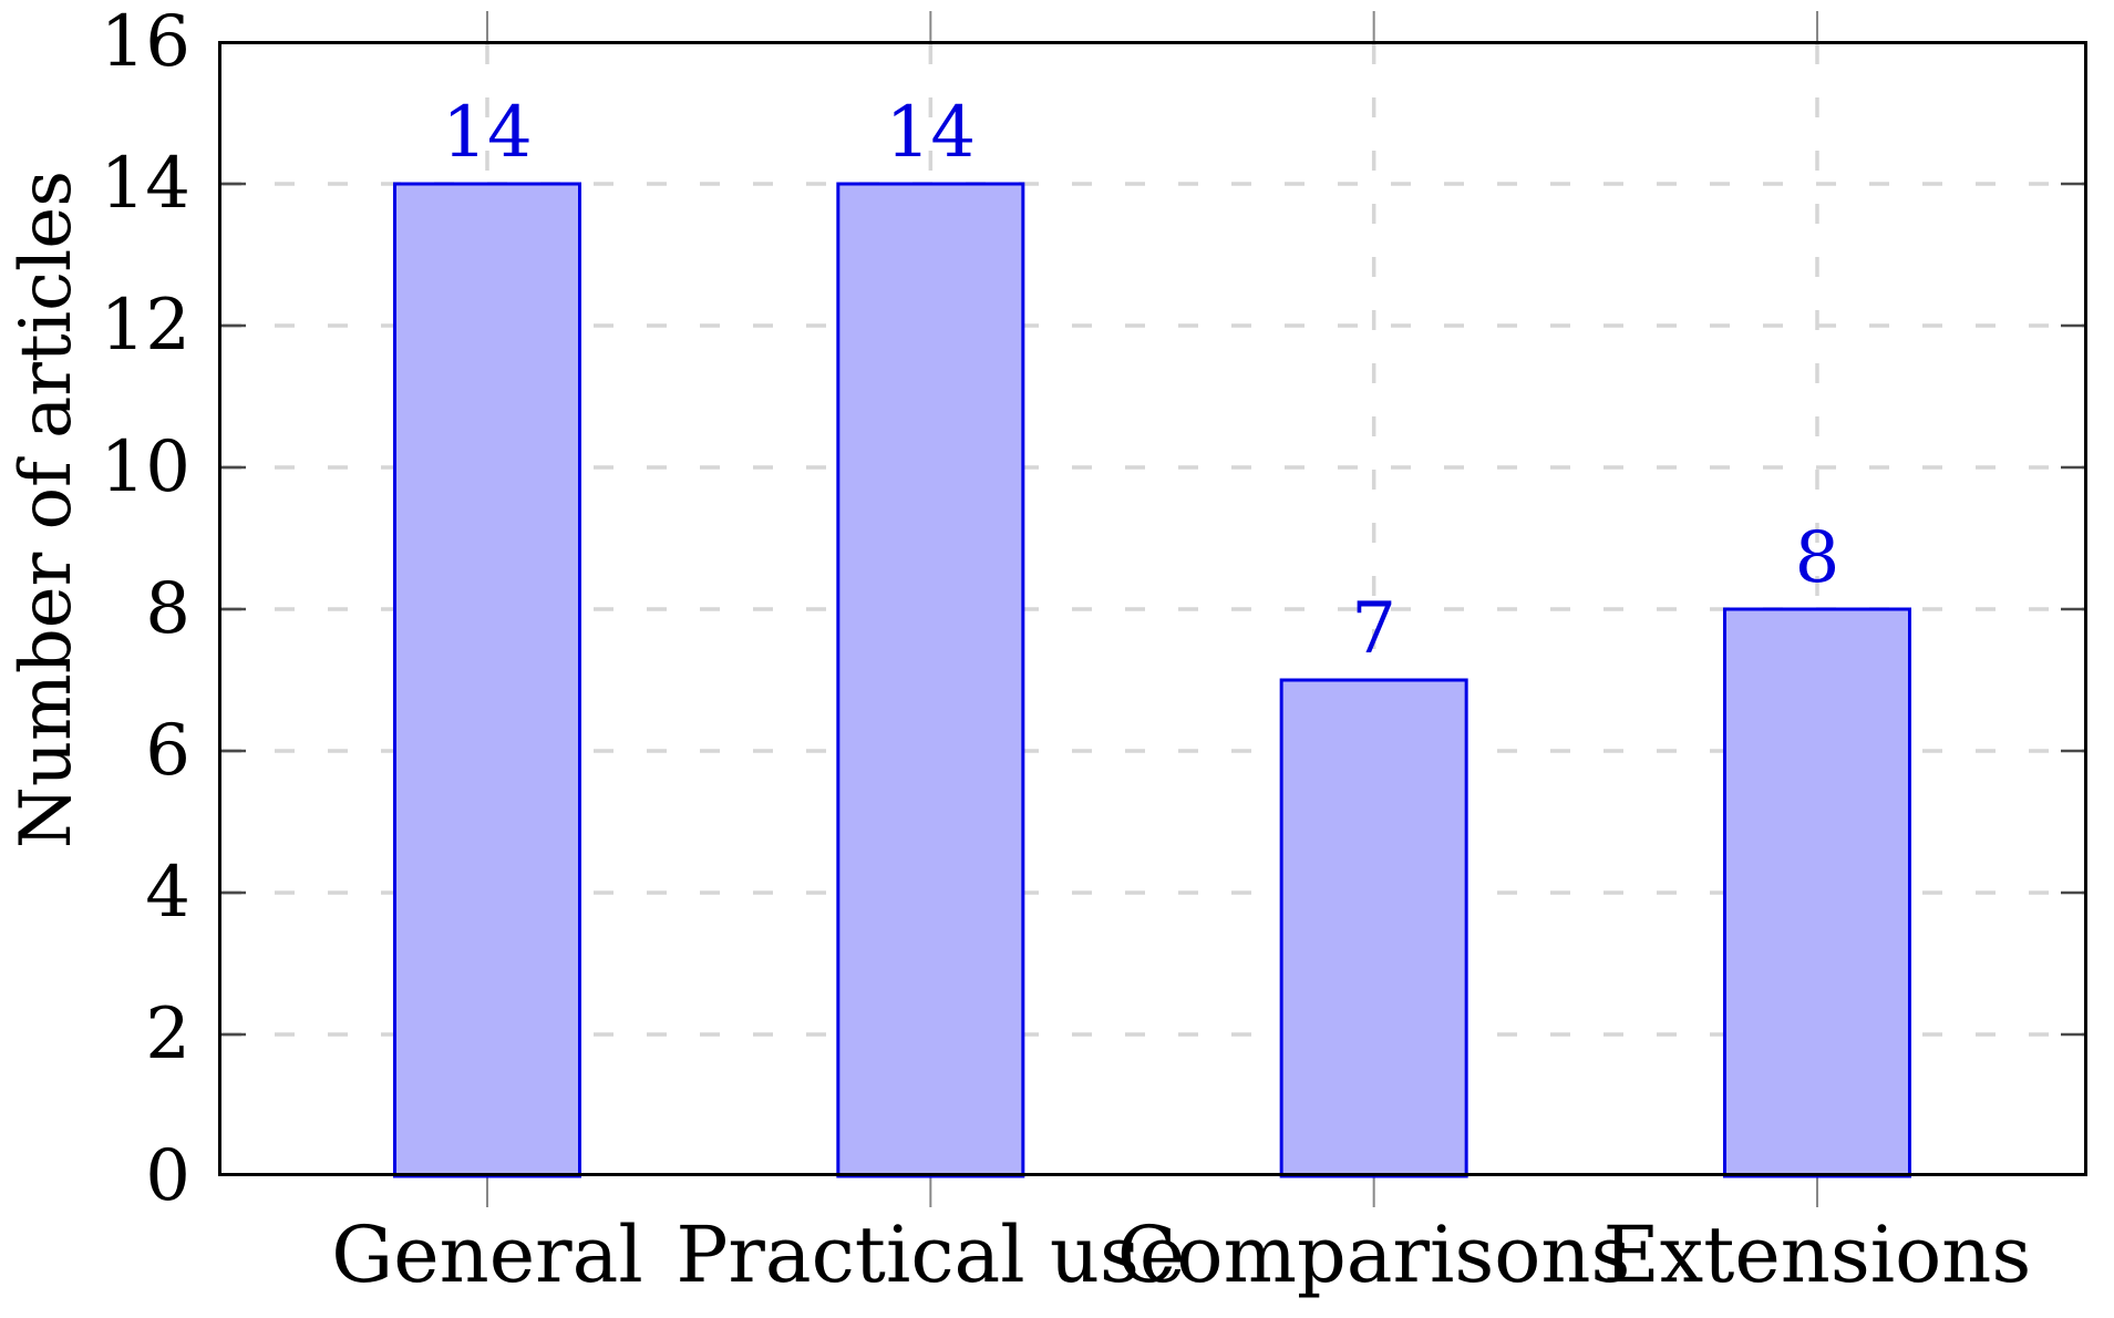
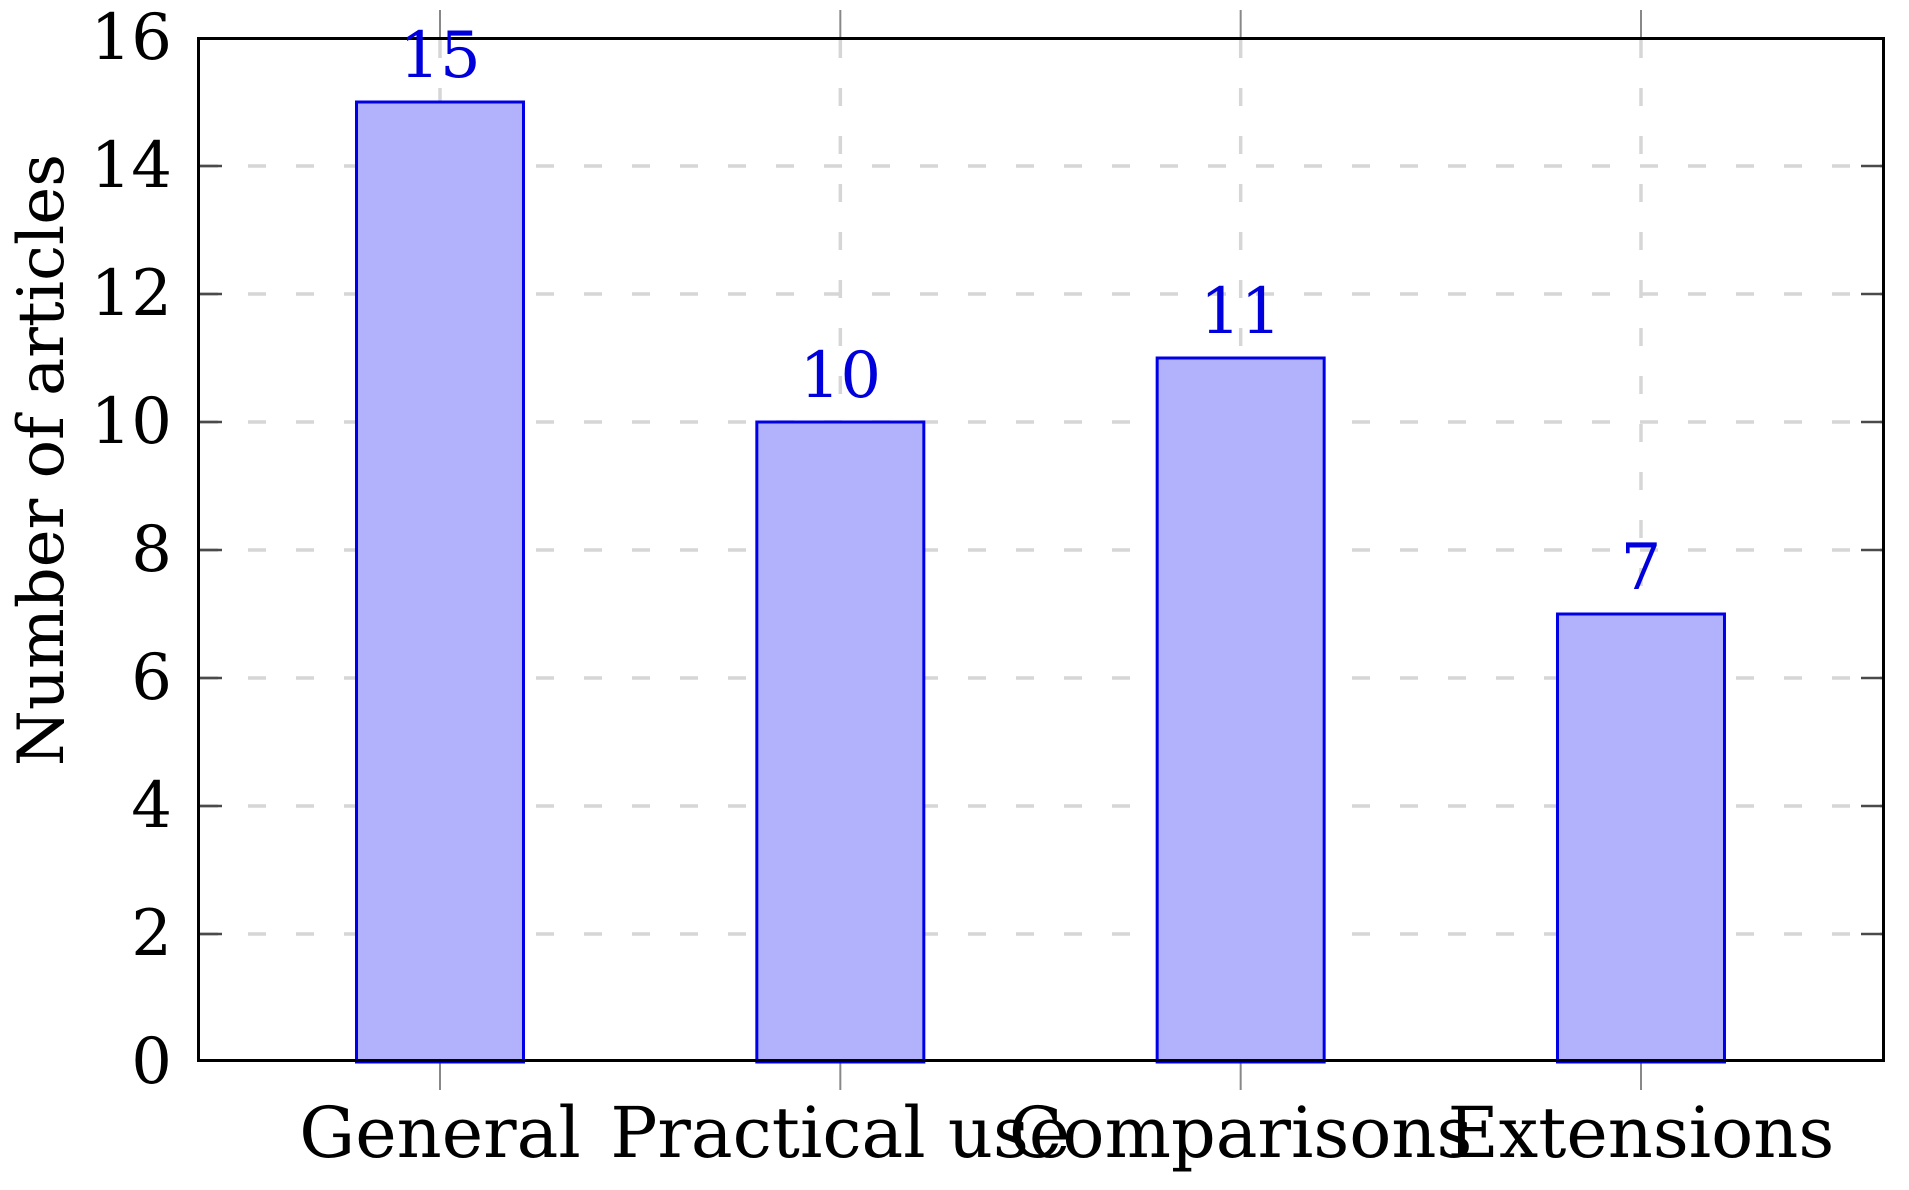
General: 14 -> 15
Practical use: 14 -> 10
Comparisons: 7 -> 11
Extensions: 8 -> 7
